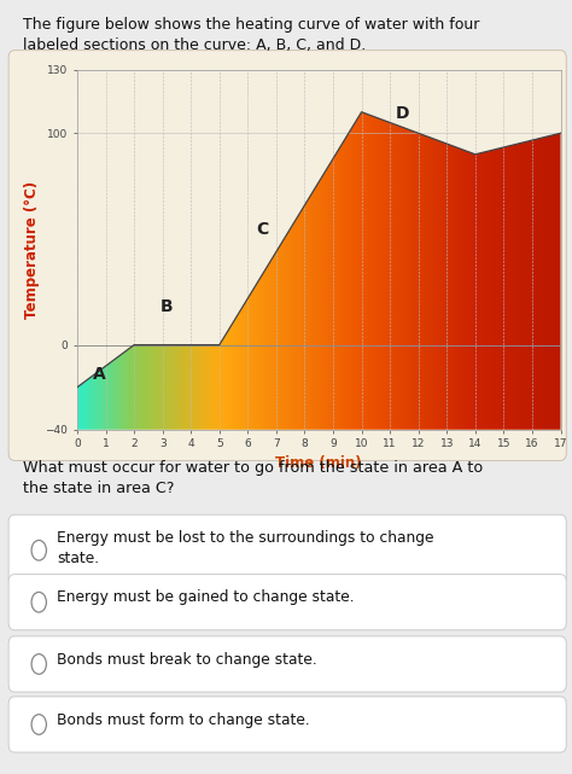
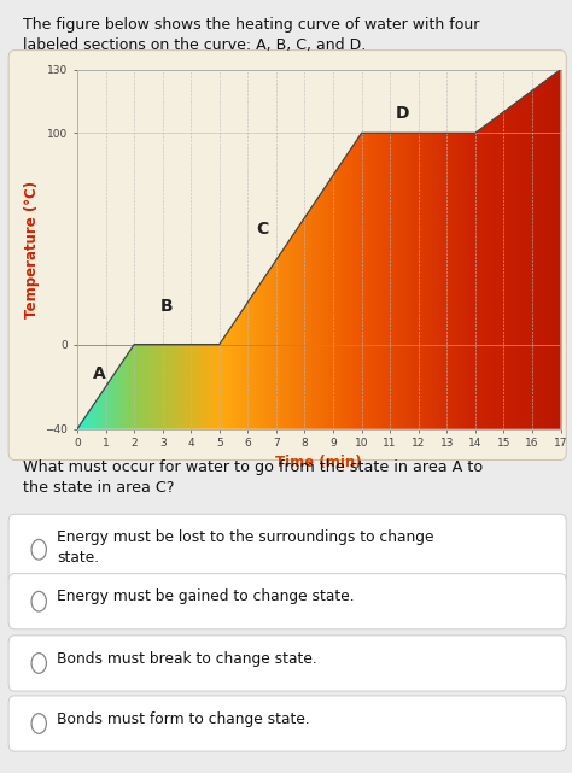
0: -20 -> -40
10: 110 -> 100
14: 90 -> 100
17: 100 -> 130
